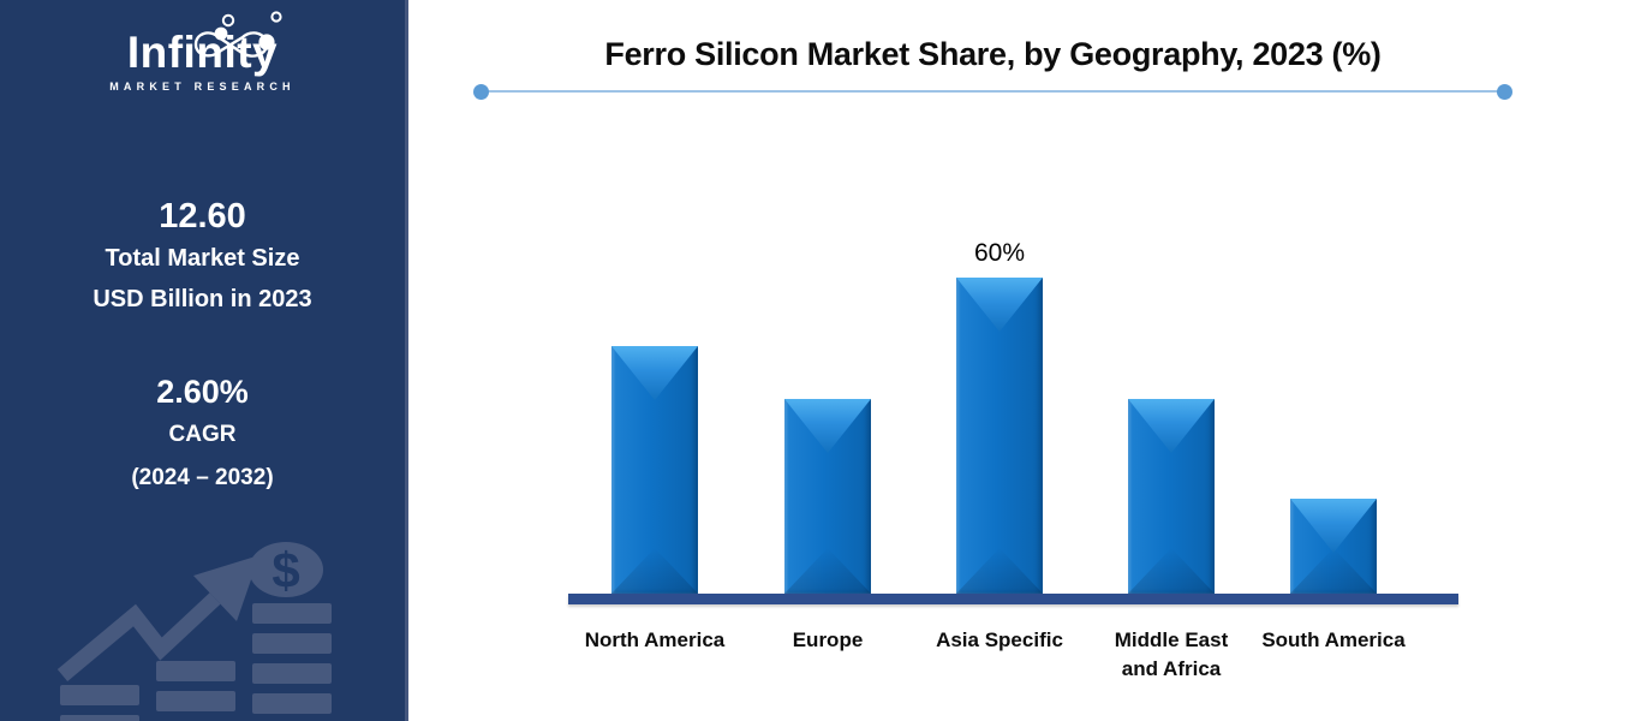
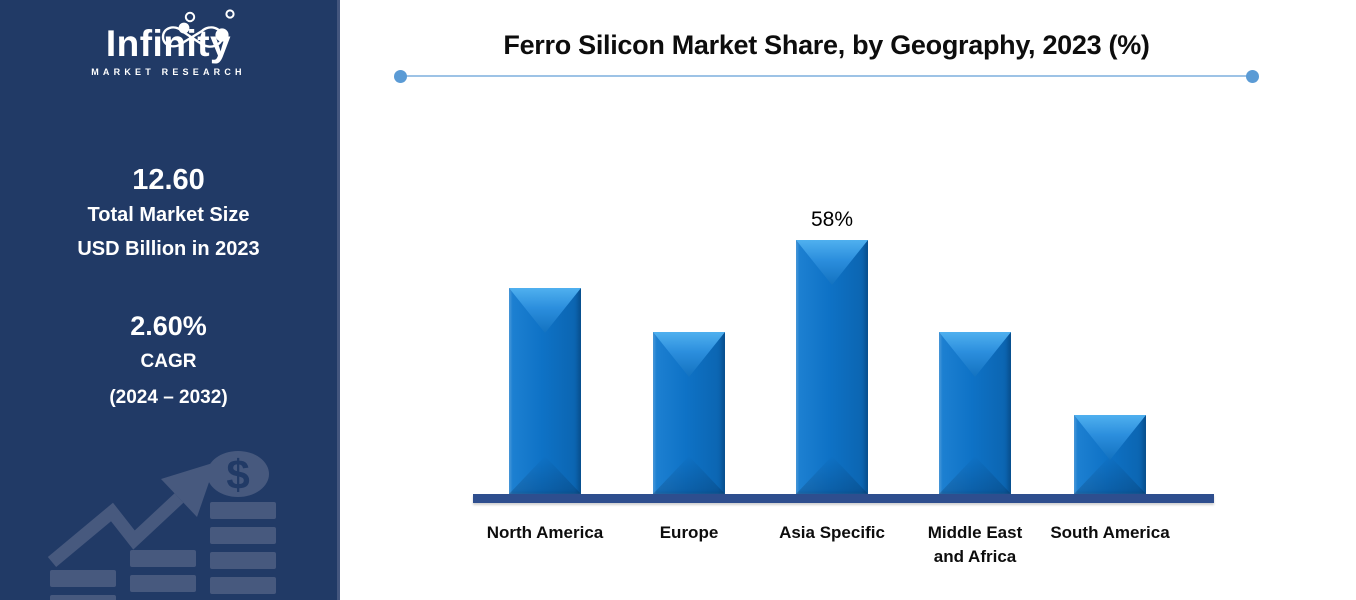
Asia Specific: 60% -> 58%
